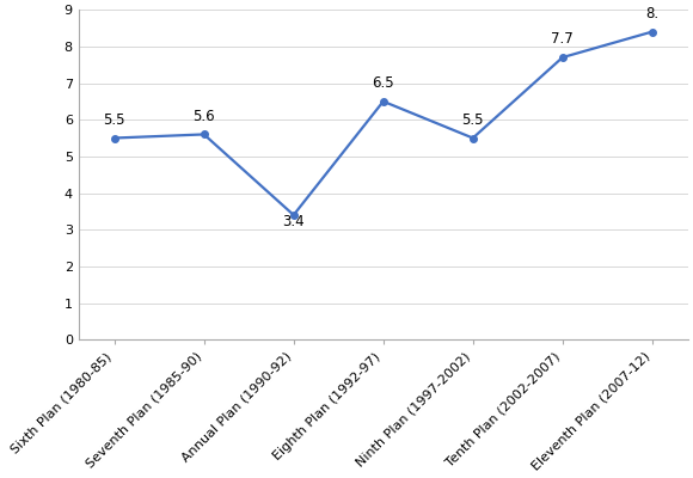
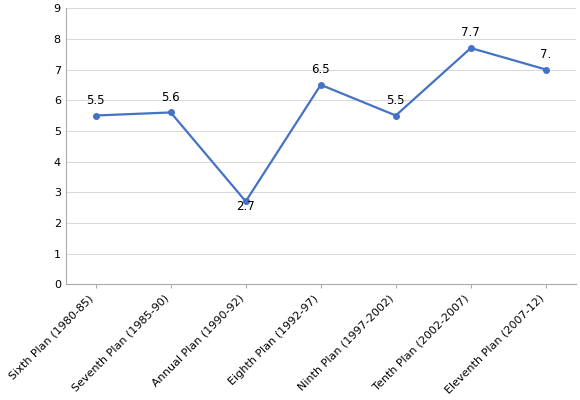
Annual Plan (1990-92): 3.4 -> 2.7
Eleventh Plan (2007-12): 8. -> 7.
